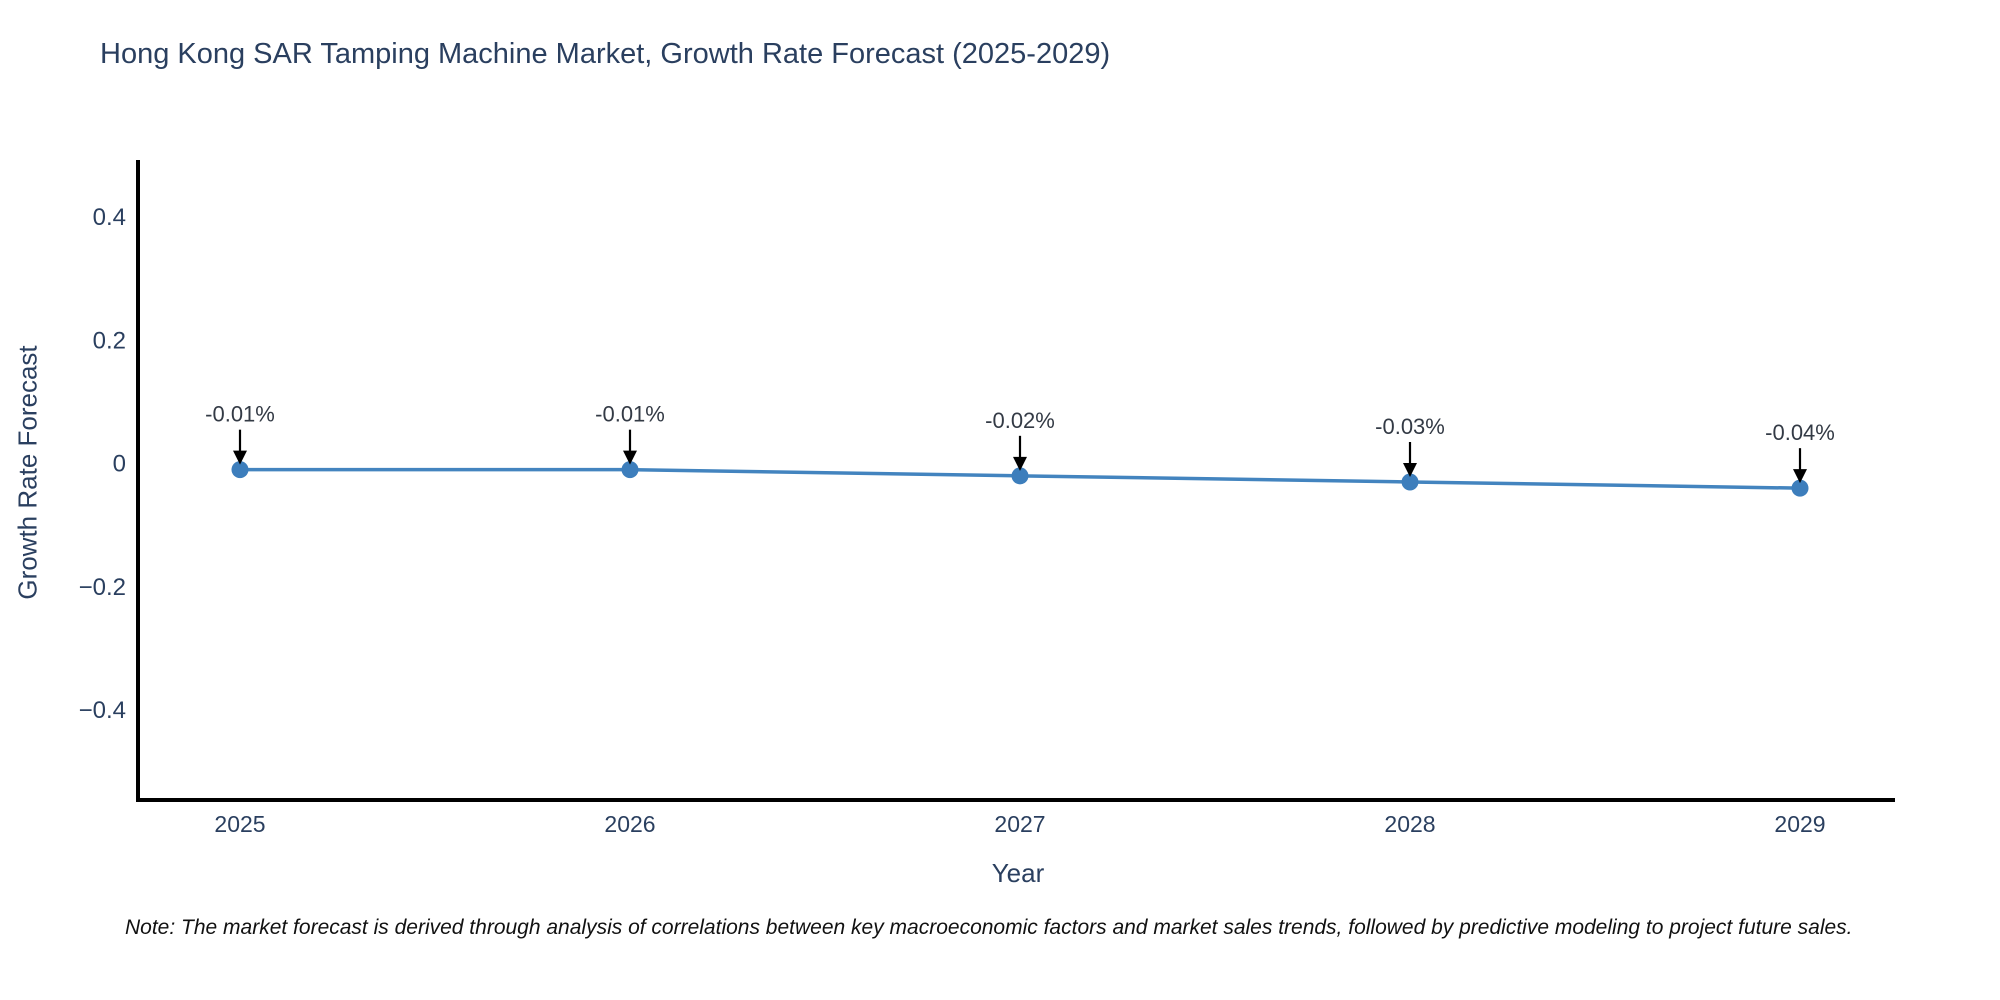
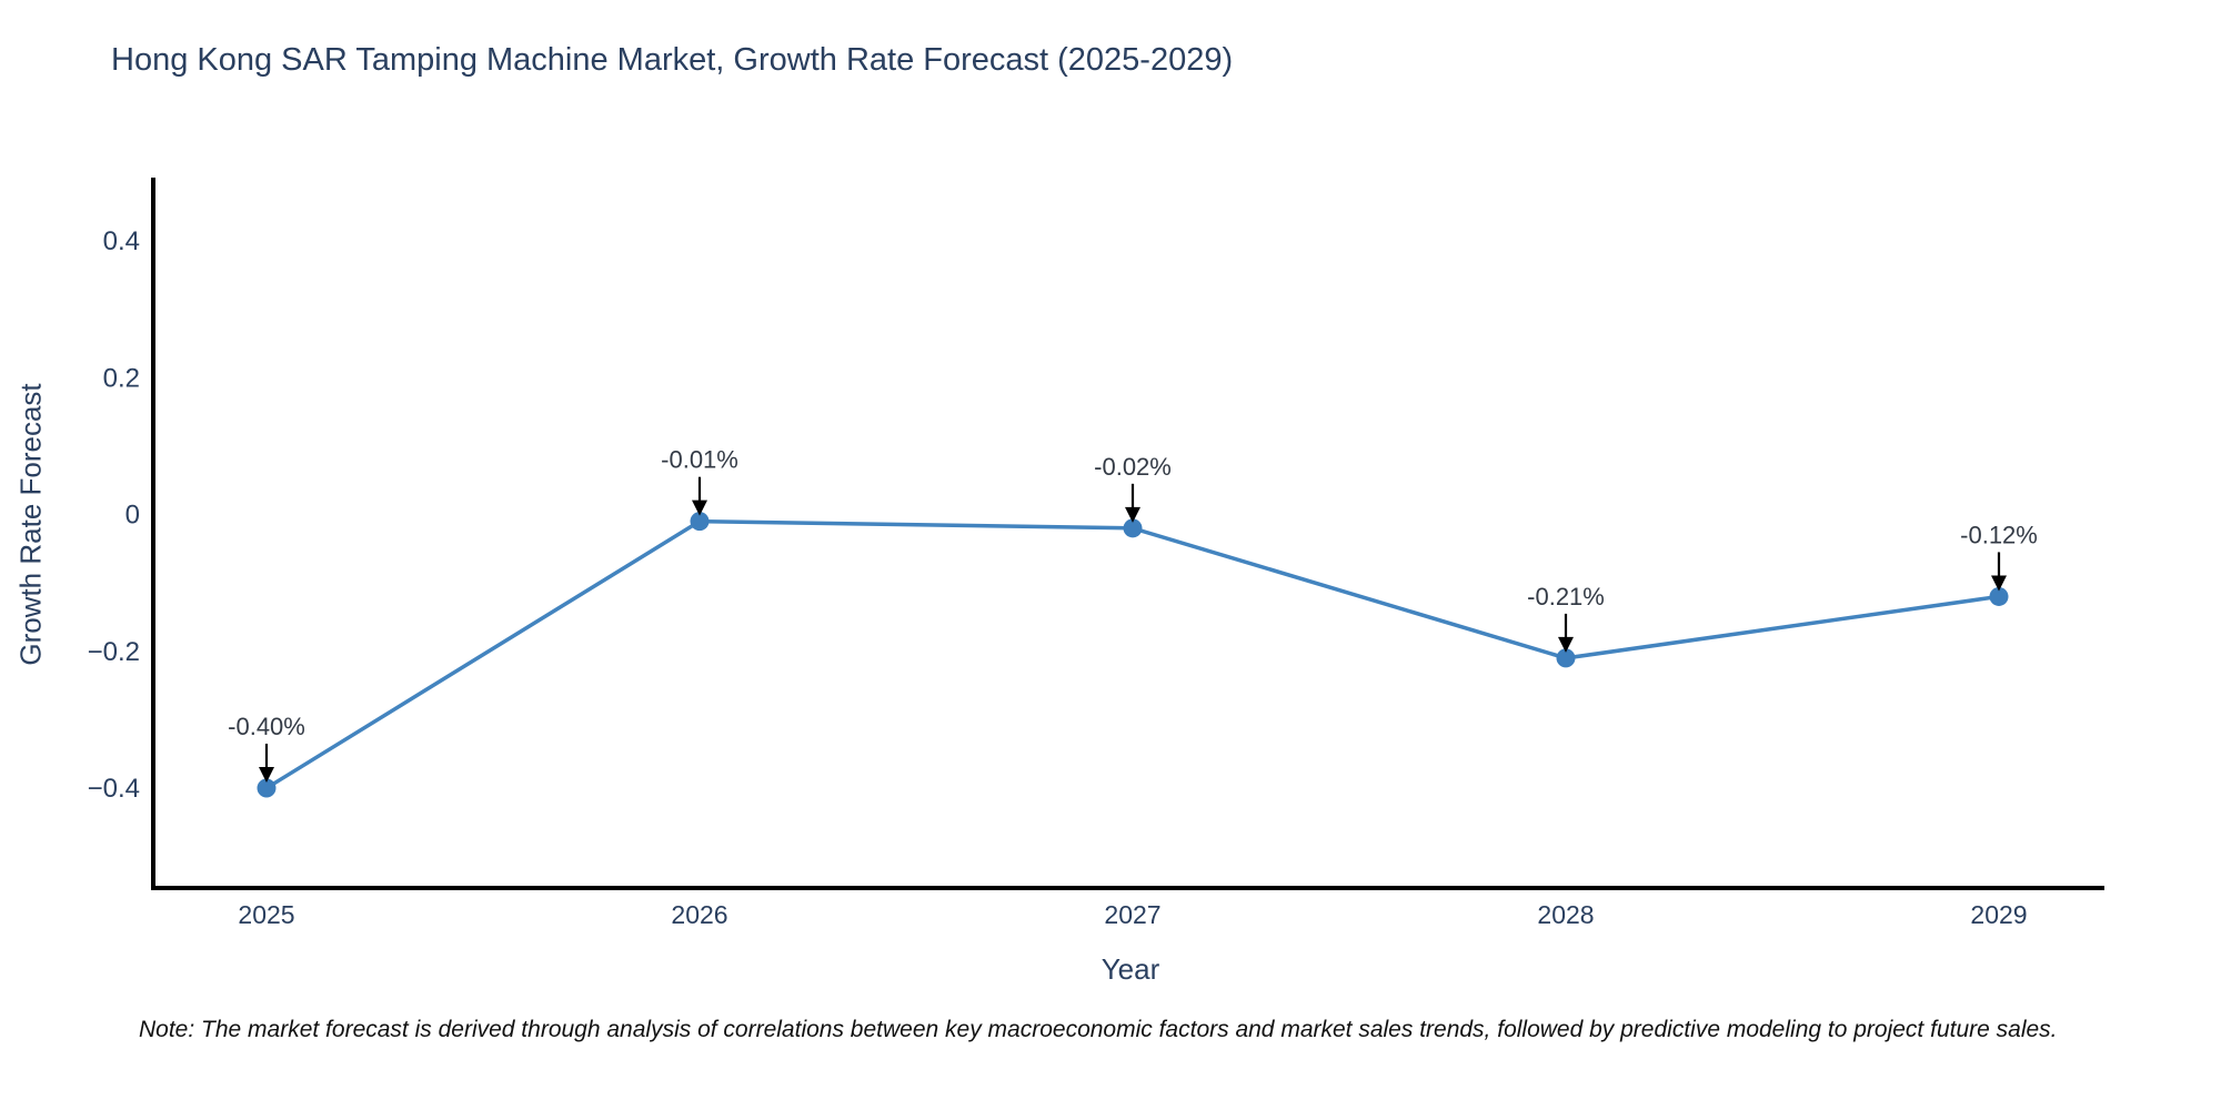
2025: -0.01% -> -0.40%
2028: -0.03% -> -0.21%
2029: -0.04% -> -0.12%
